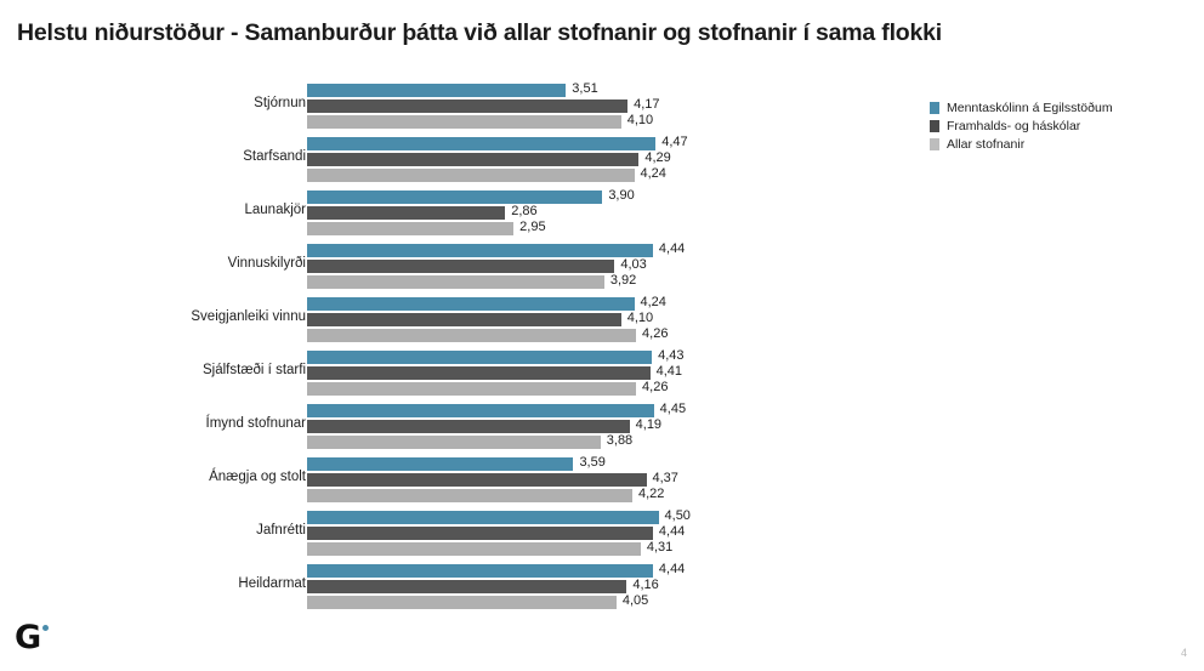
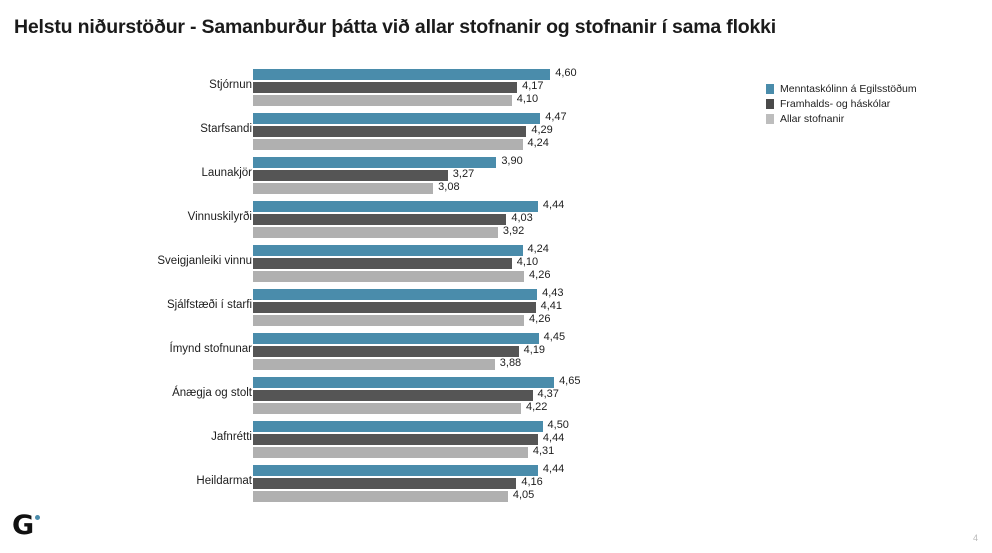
Menntaskólinn á Egilsstöðum/Stjórnun: 3,51 -> 4,60
Framhalds- og háskólar/Launakjör: 2,86 -> 3,27
Allar stofnanir/Launakjör: 2,95 -> 3,08
Menntaskólinn á Egilsstöðum/Ánægja og stolt: 3,59 -> 4,65
